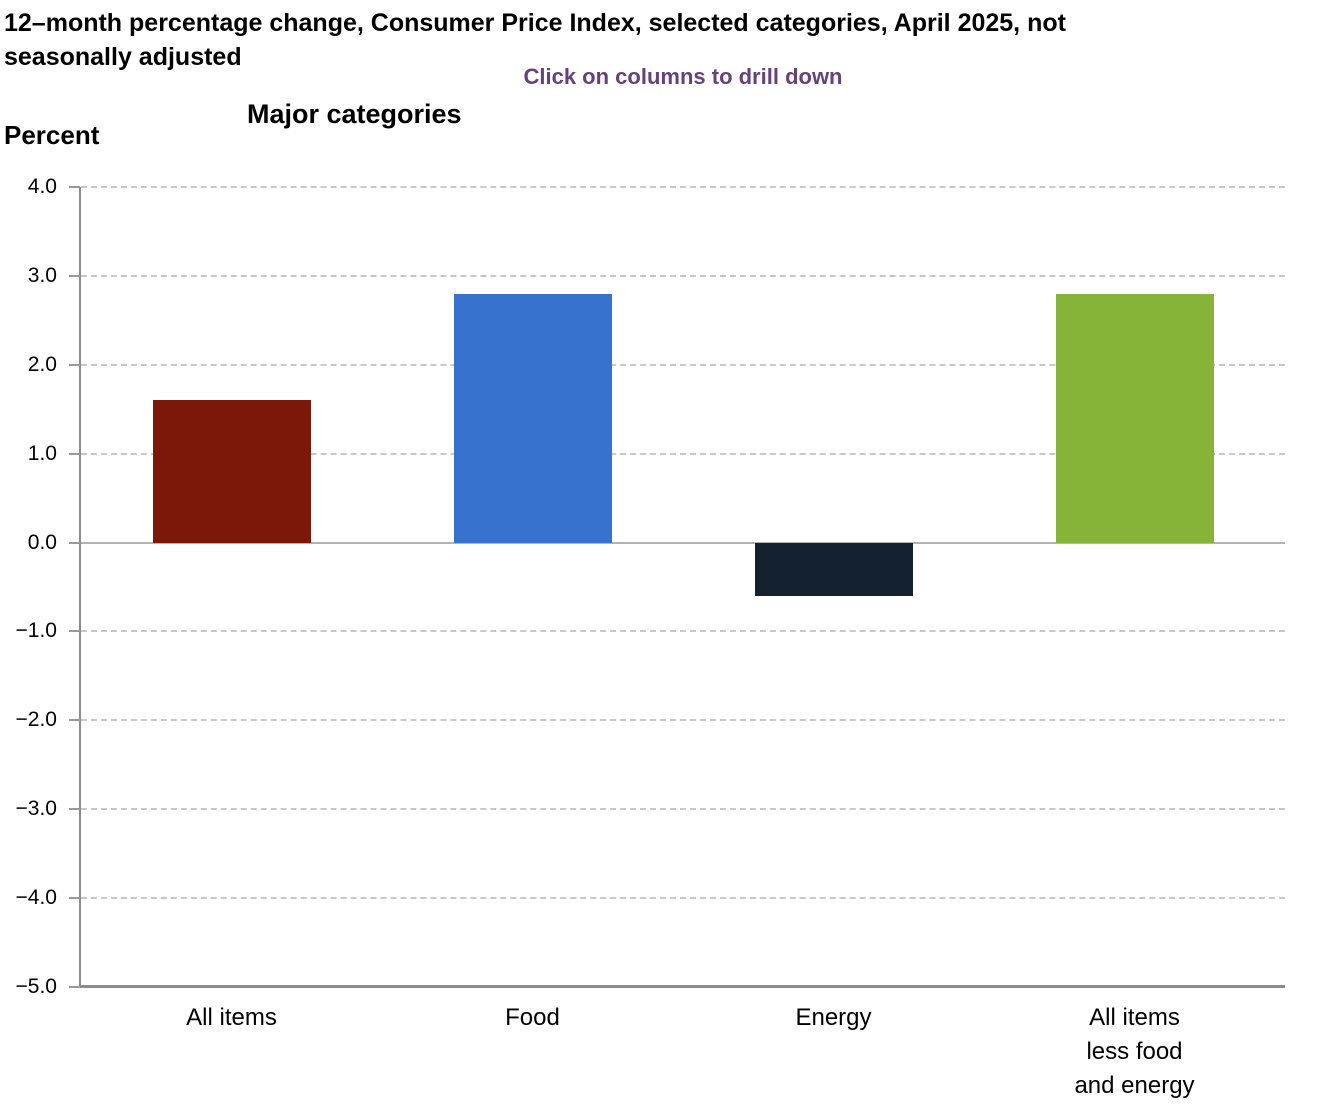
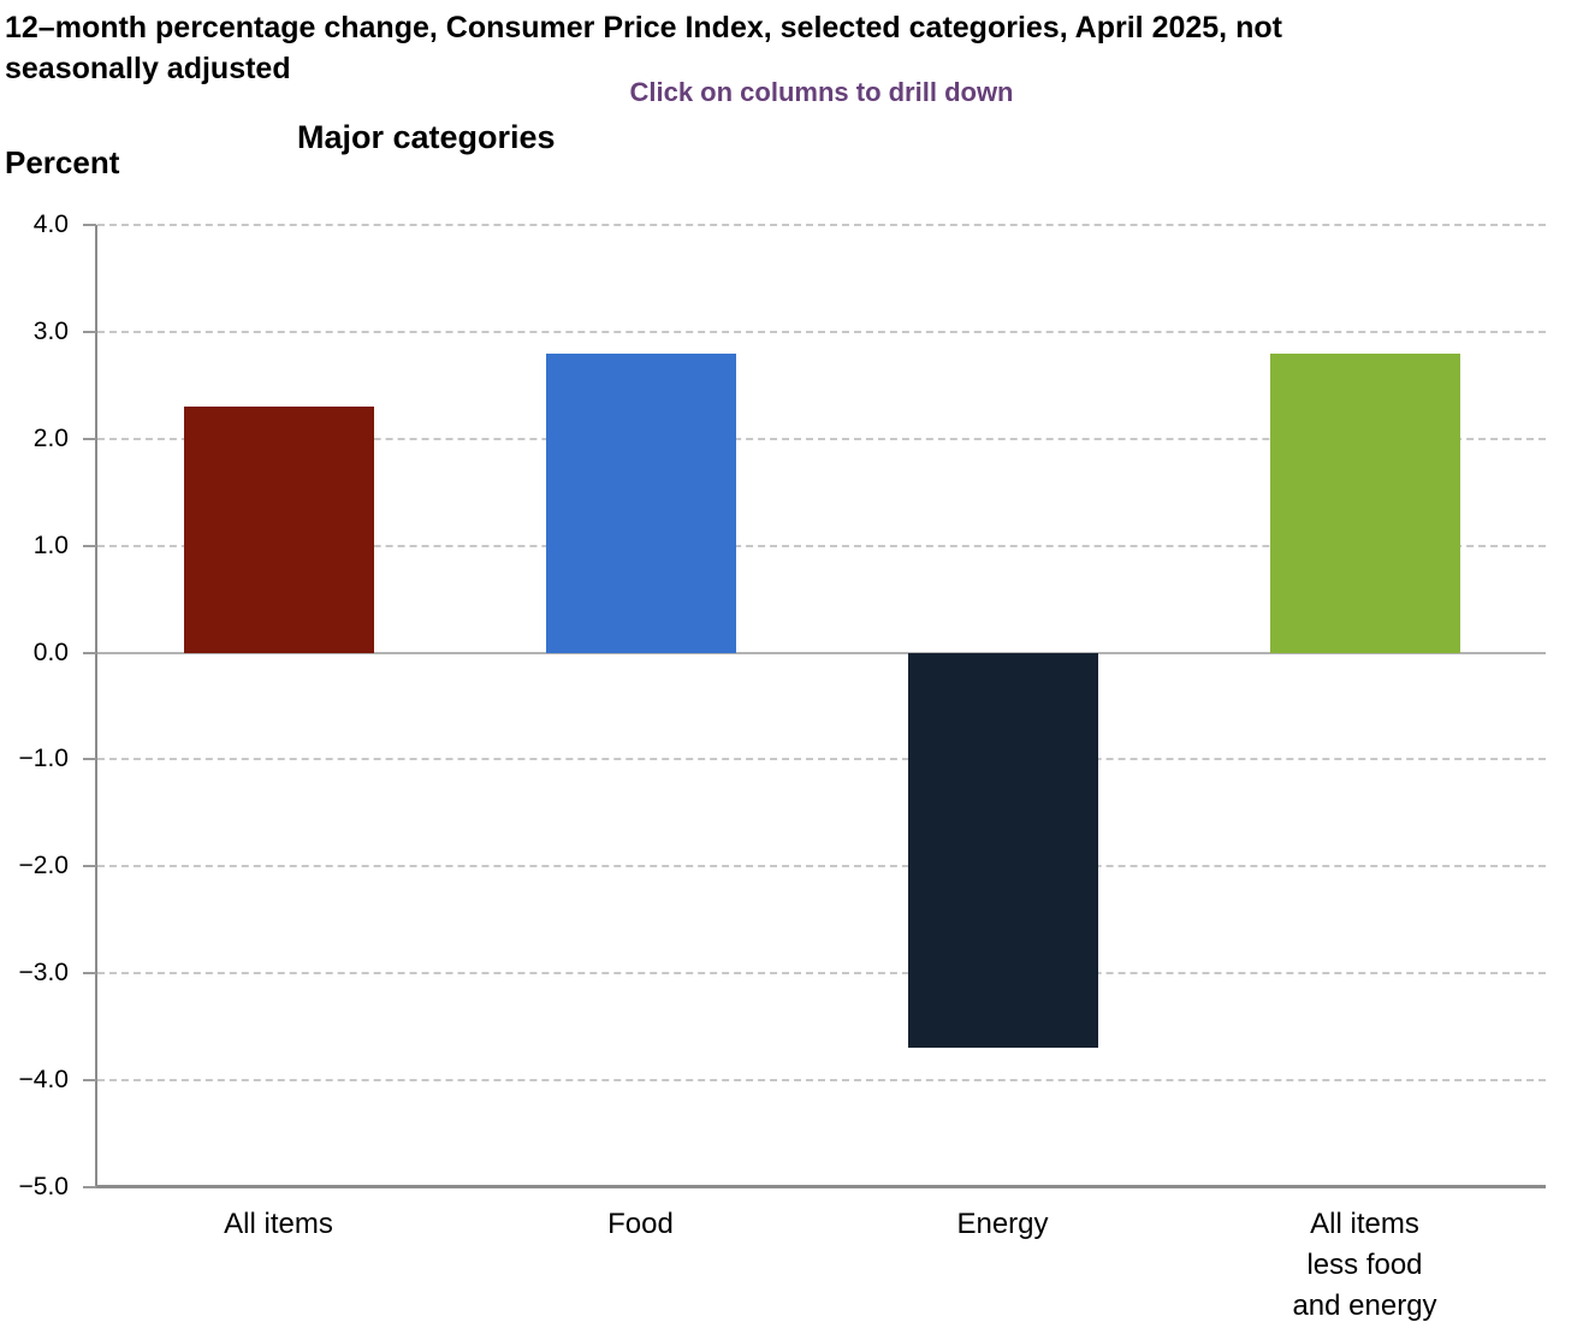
All items: 1.6 -> 2.3
Energy: -0.6 -> -3.7
